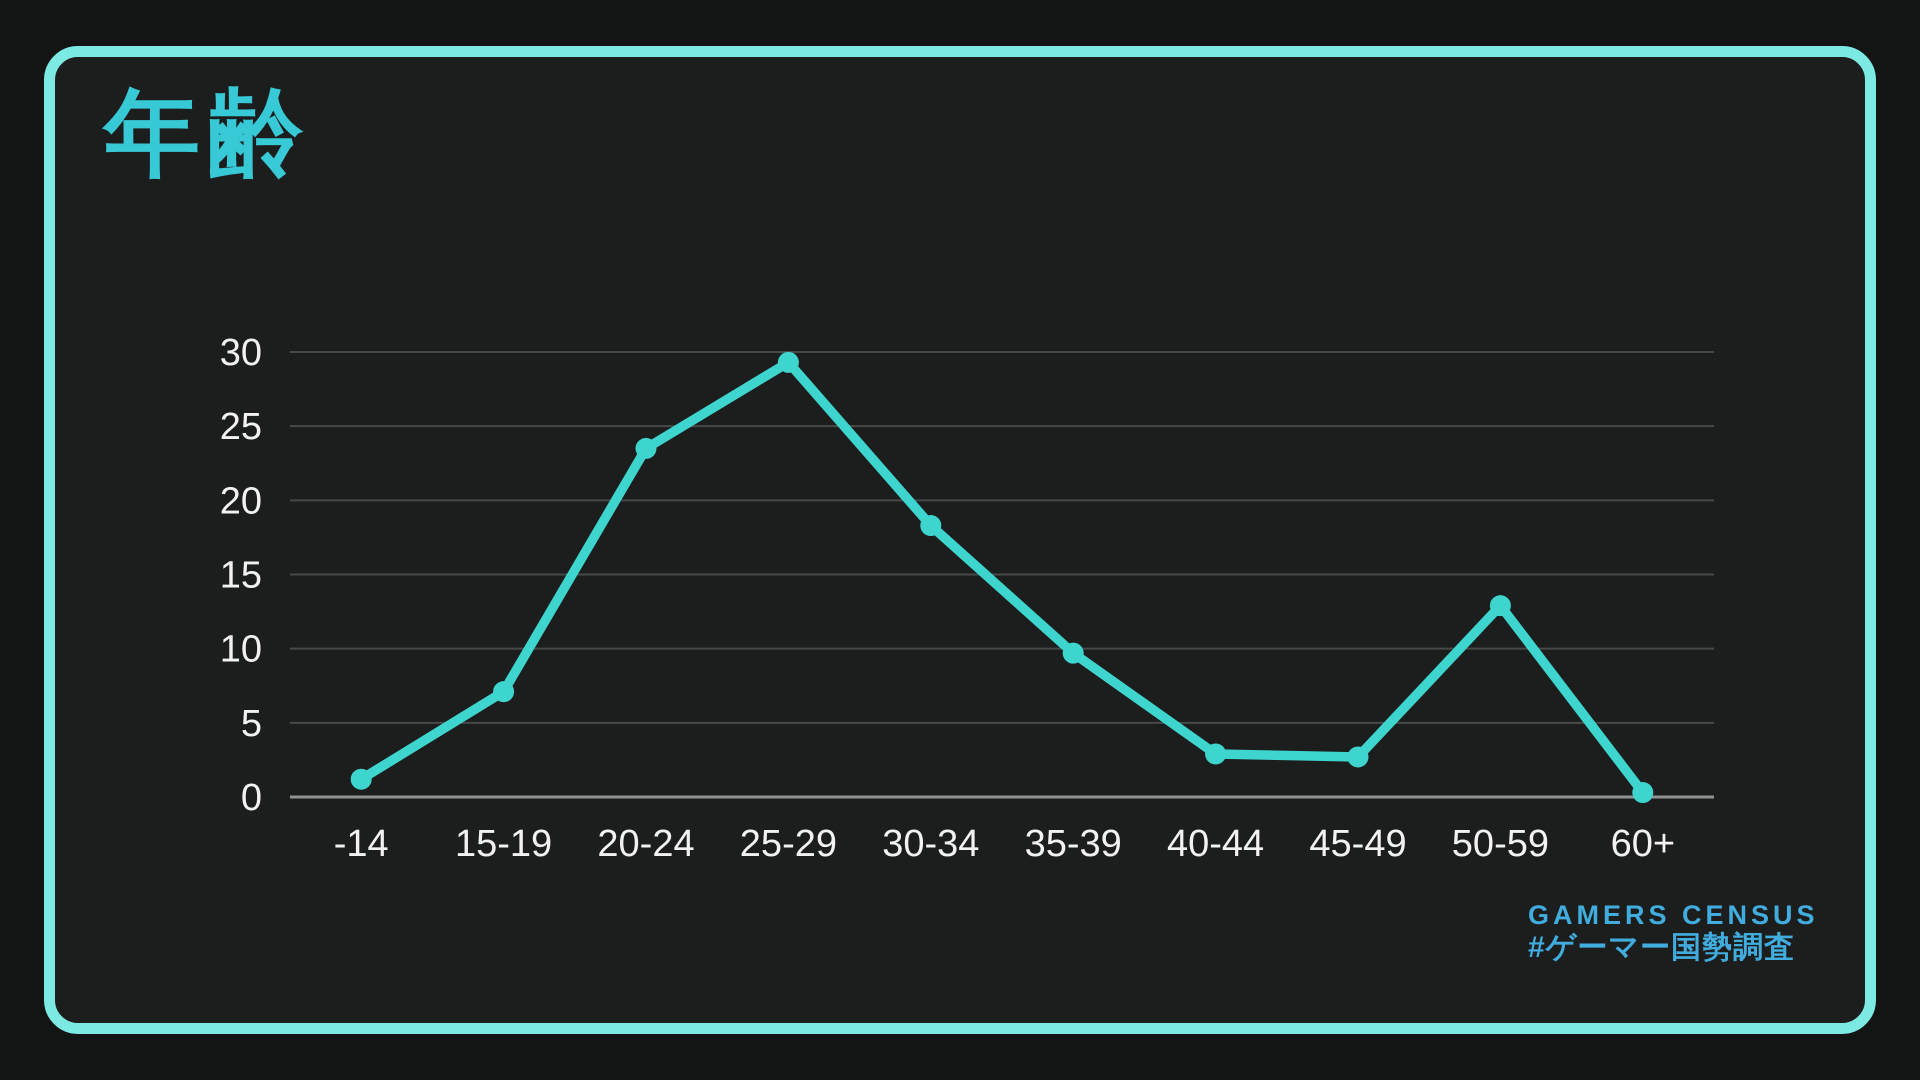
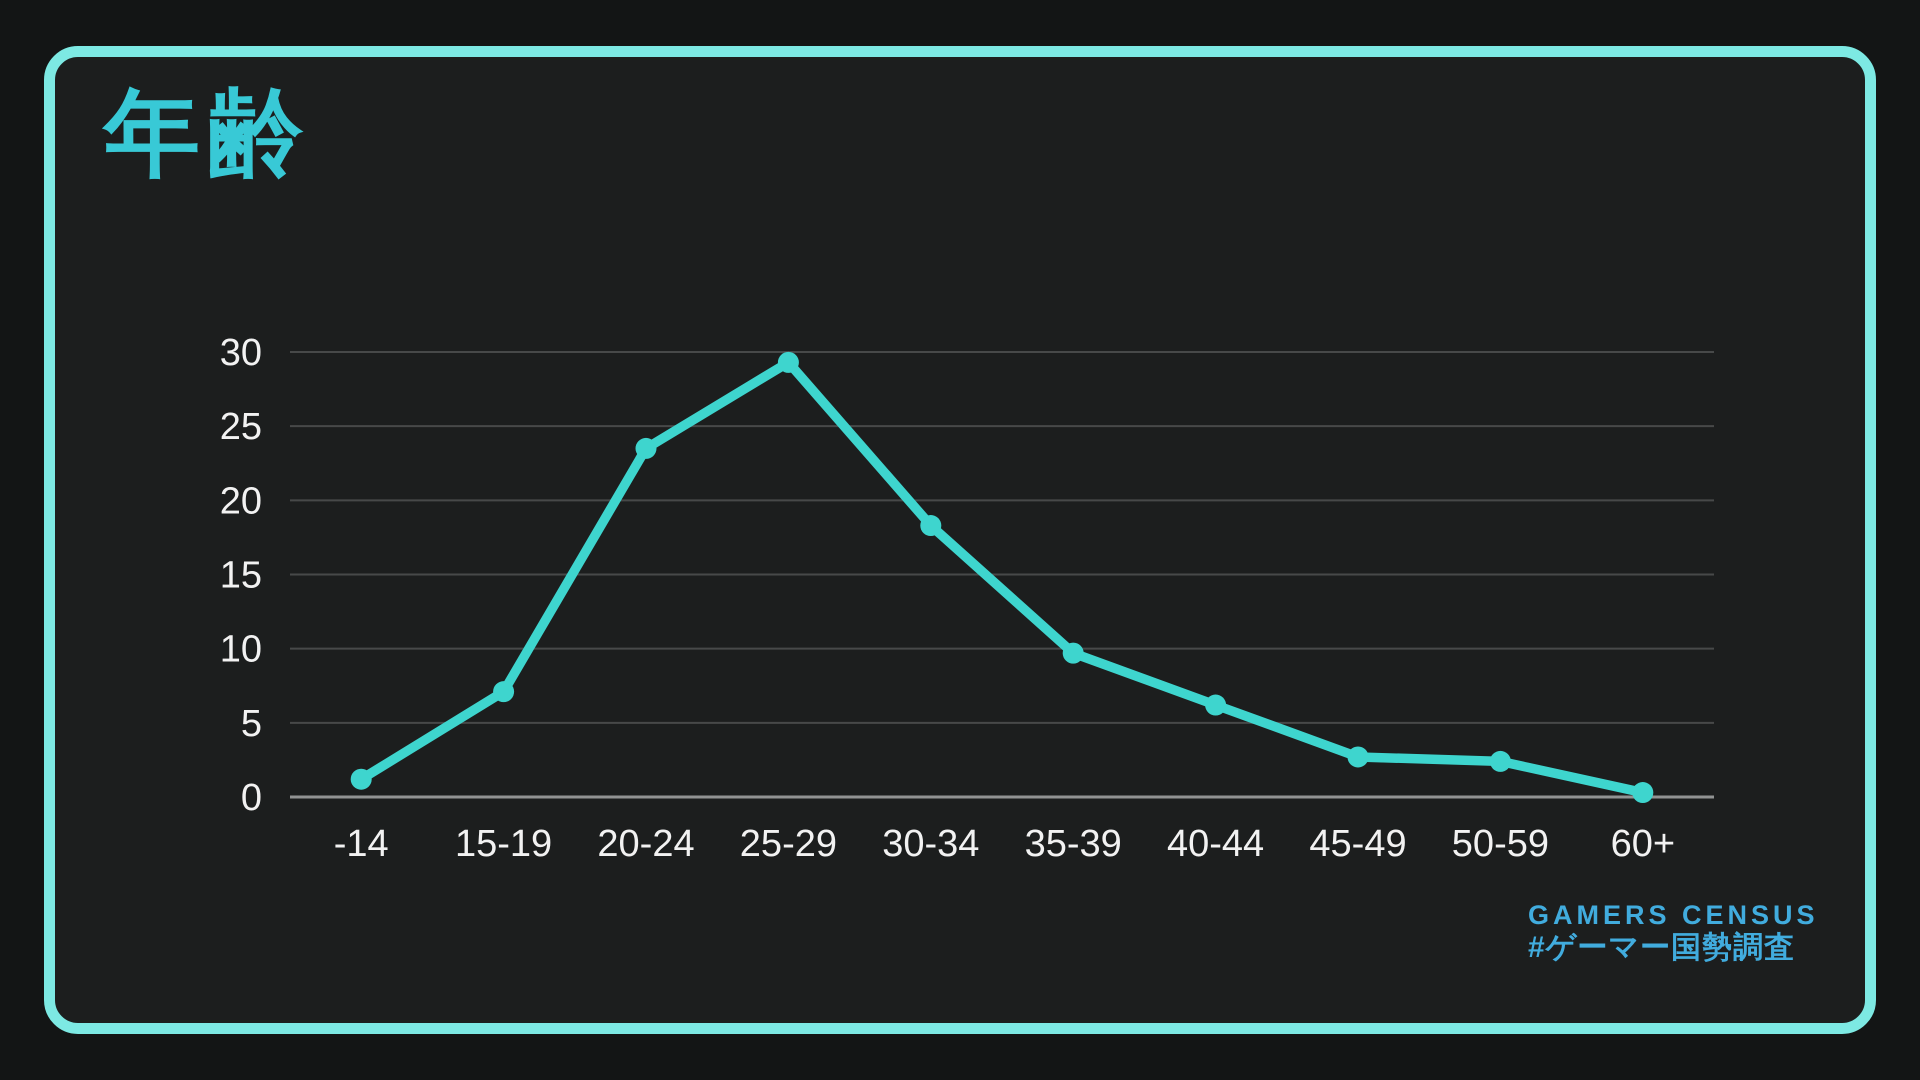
40-44: 2.9 -> 6.2
50-59: 12.9 -> 2.4
